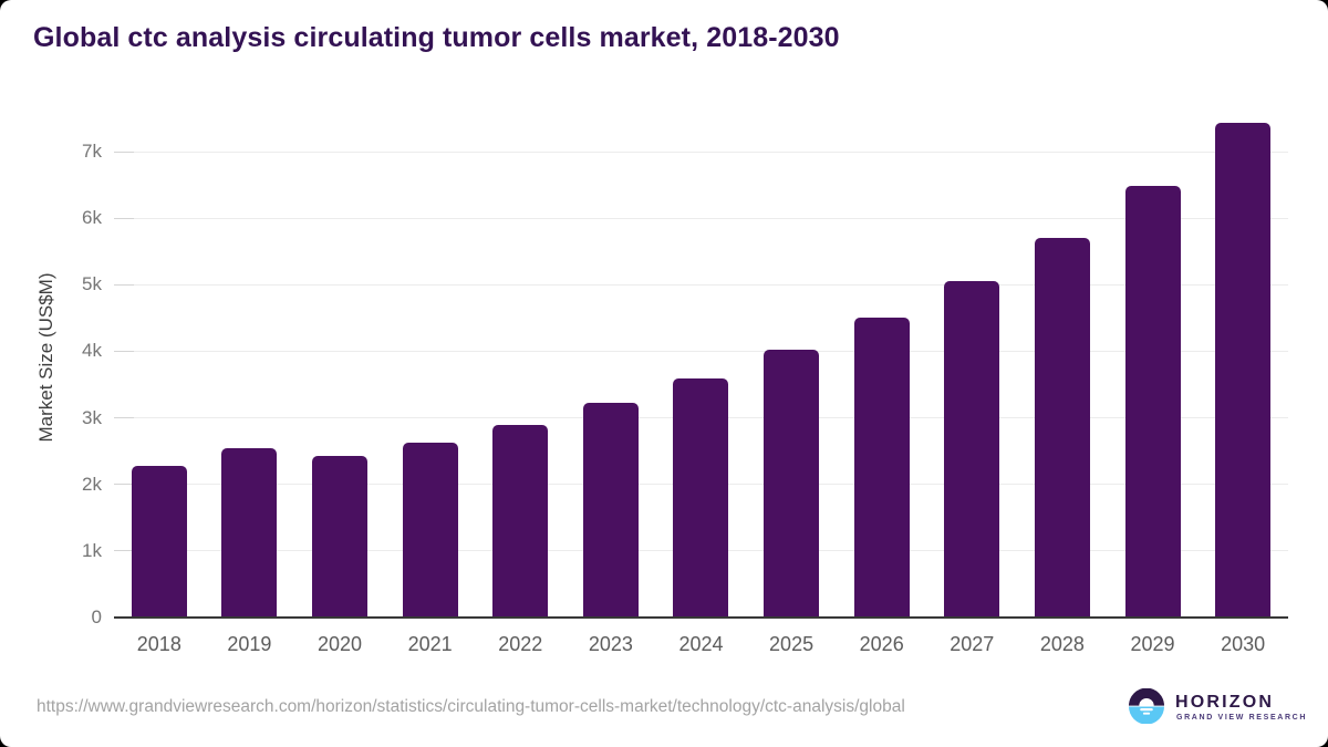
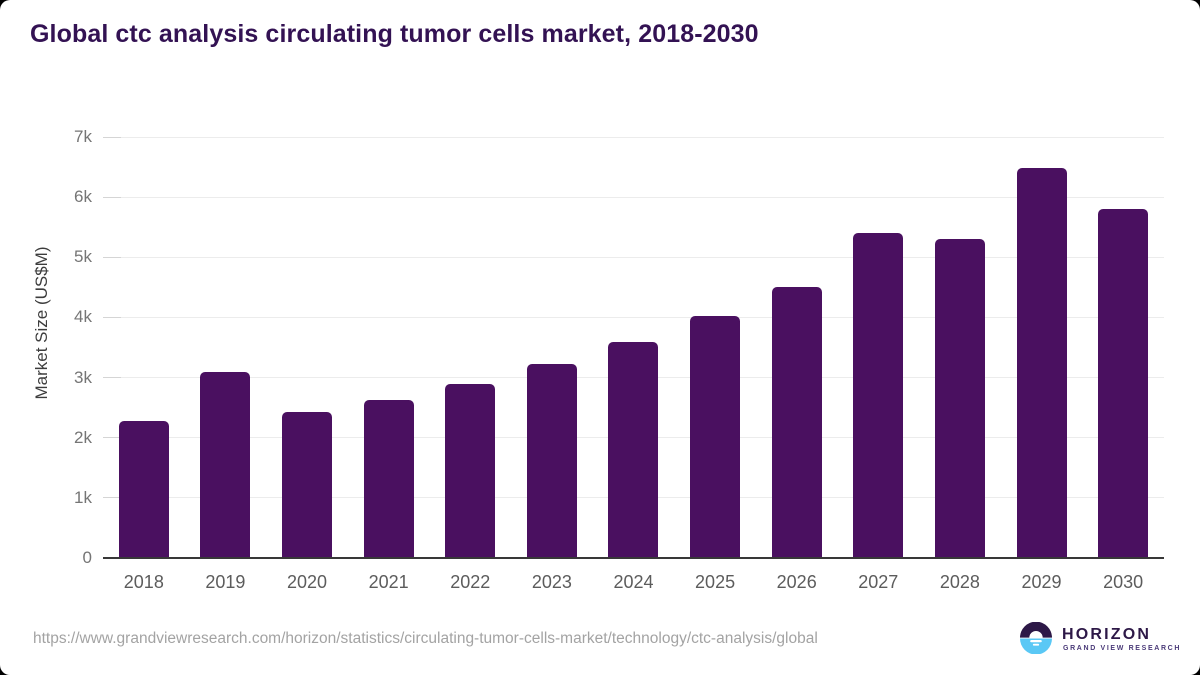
2019: 2.6k -> 3.1k
2027: 5.0k -> 5.4k
2028: 5.7k -> 5.3k
2030: 7.4k -> 5.8k
